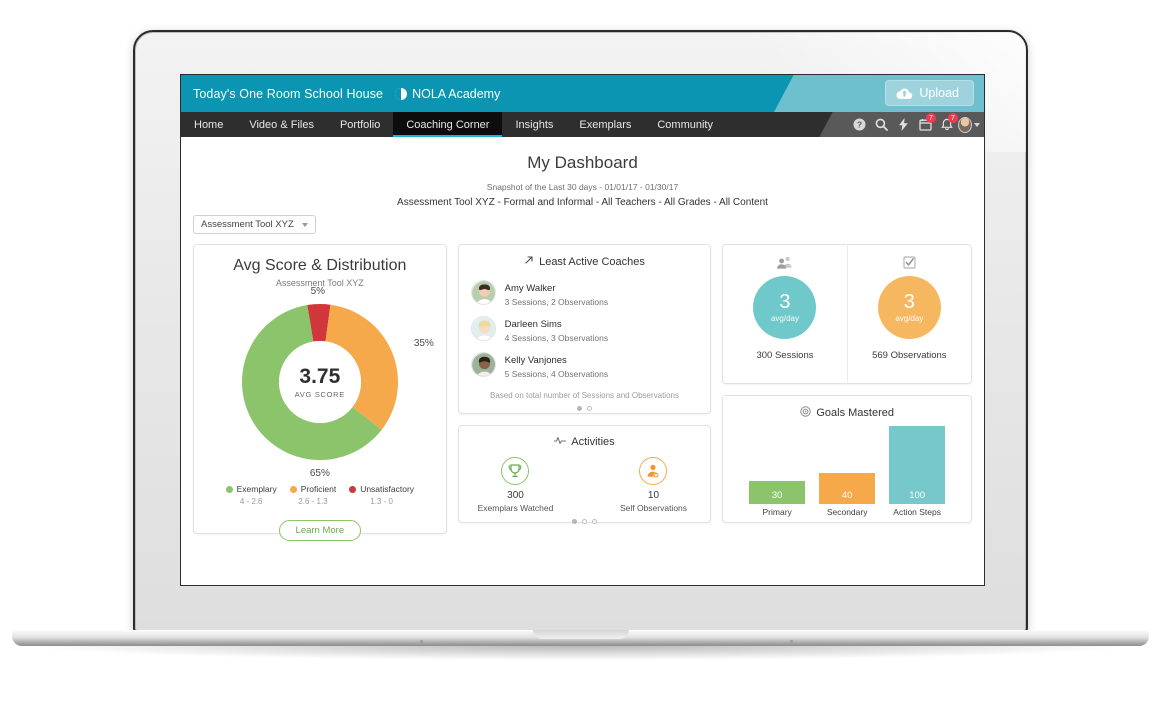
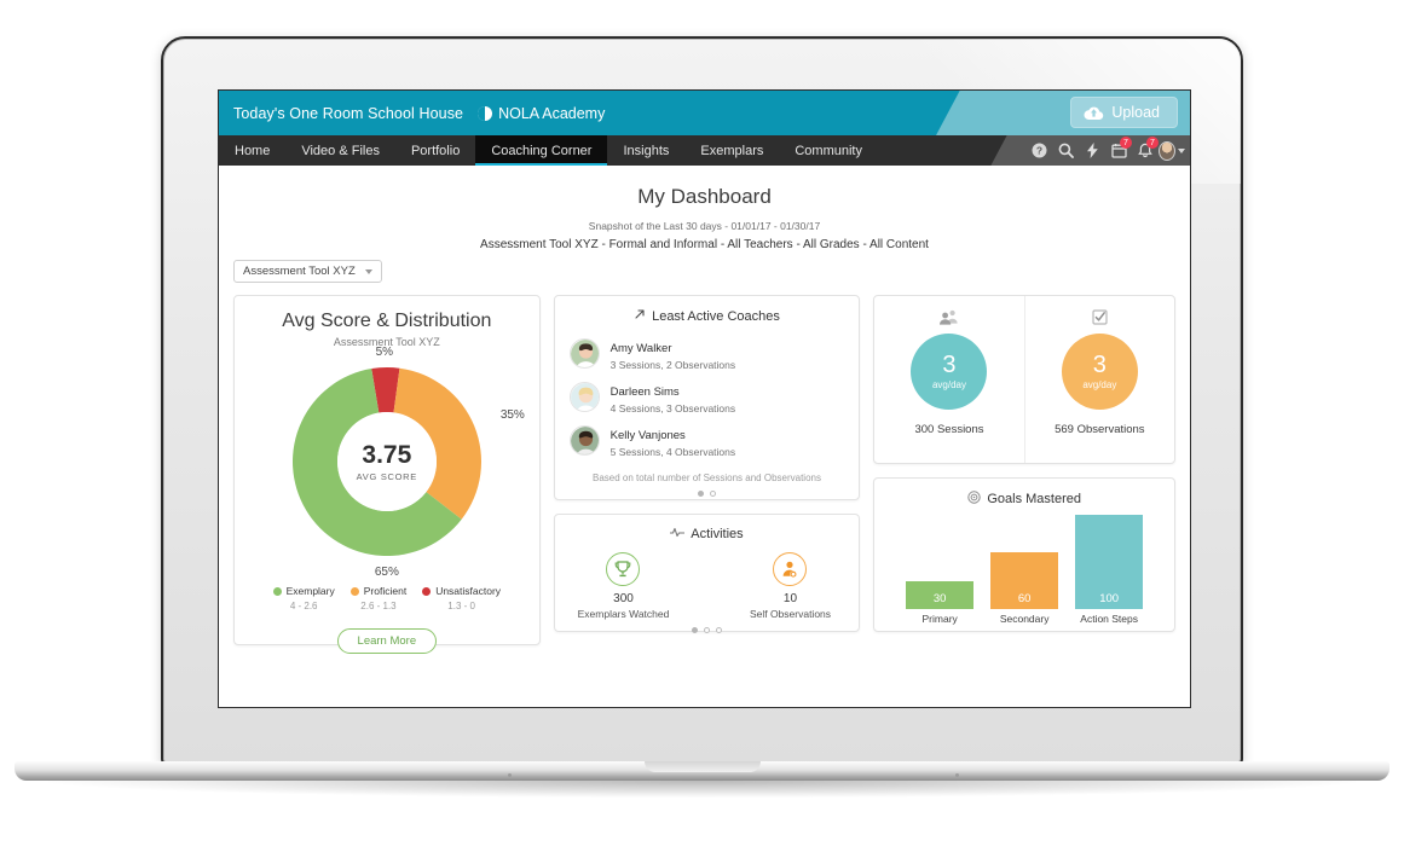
Goals Mastered/Secondary: 40 -> 60
